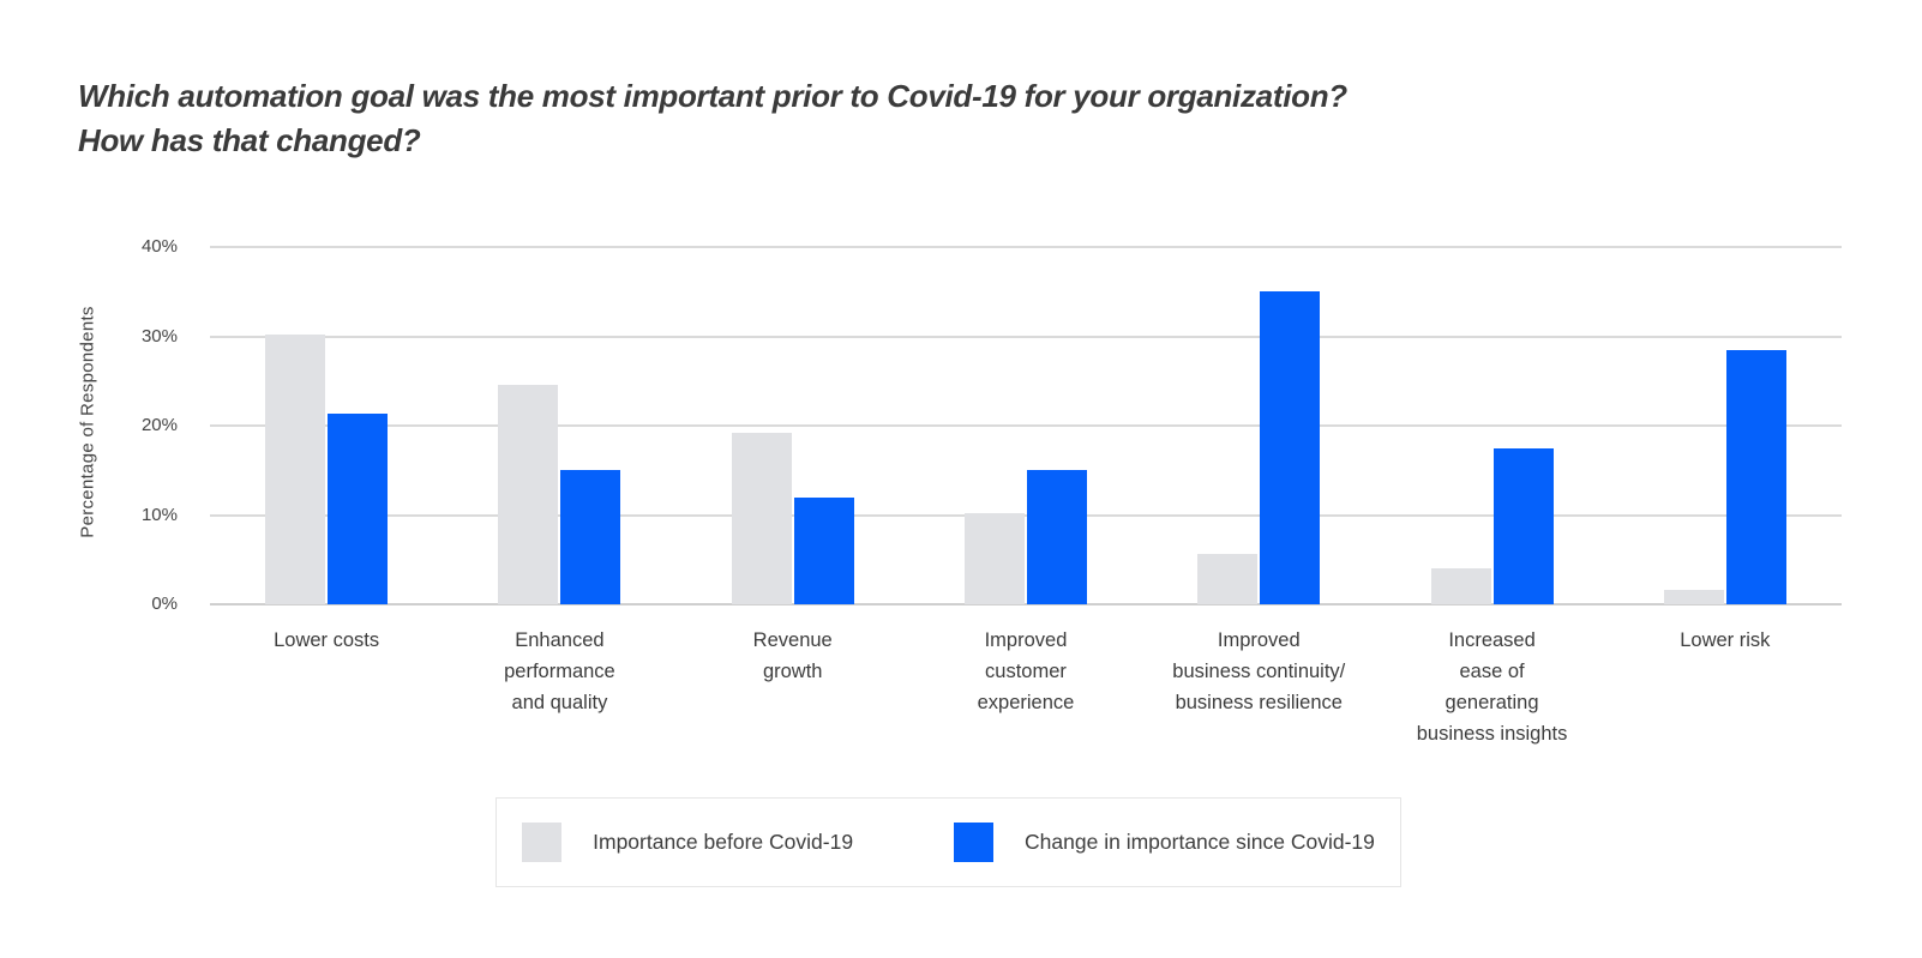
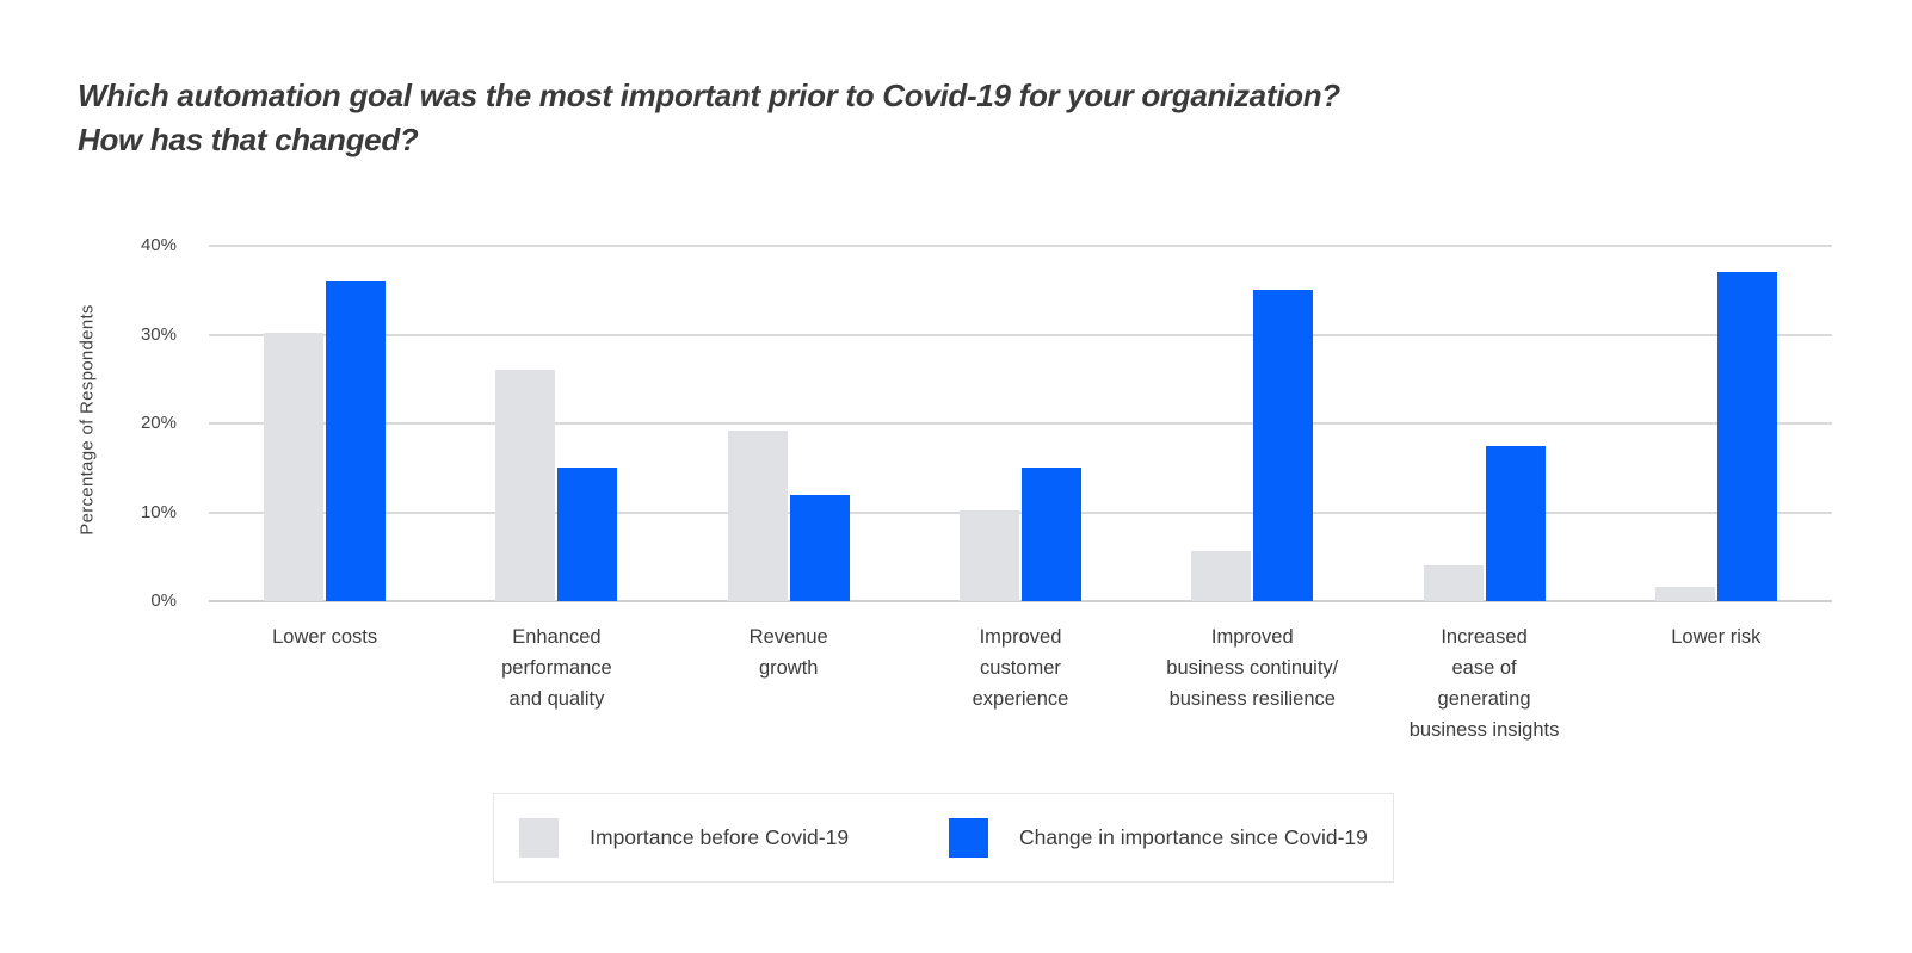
Change in importance since Covid-19/Lower costs: 21% -> 36%
Importance before Covid-19/Enhanced performance and quality: 24% -> 26%
Change in importance since Covid-19/Lower risk: 28% -> 37%
